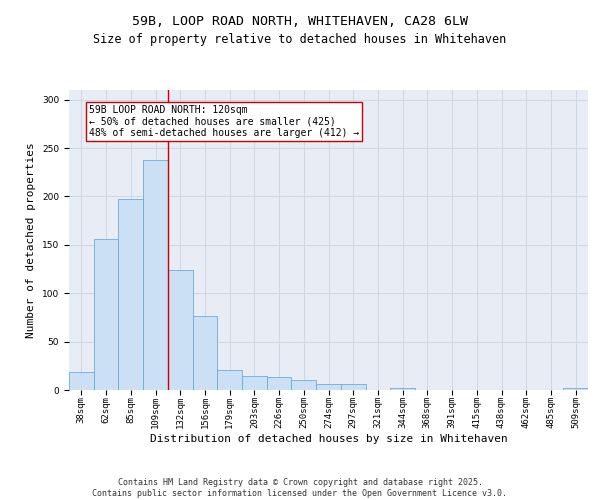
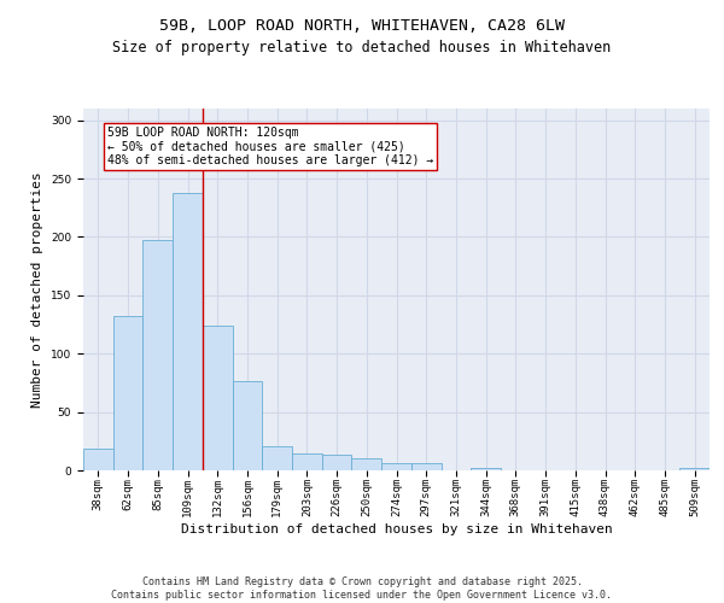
62sqm: 156 -> 132
